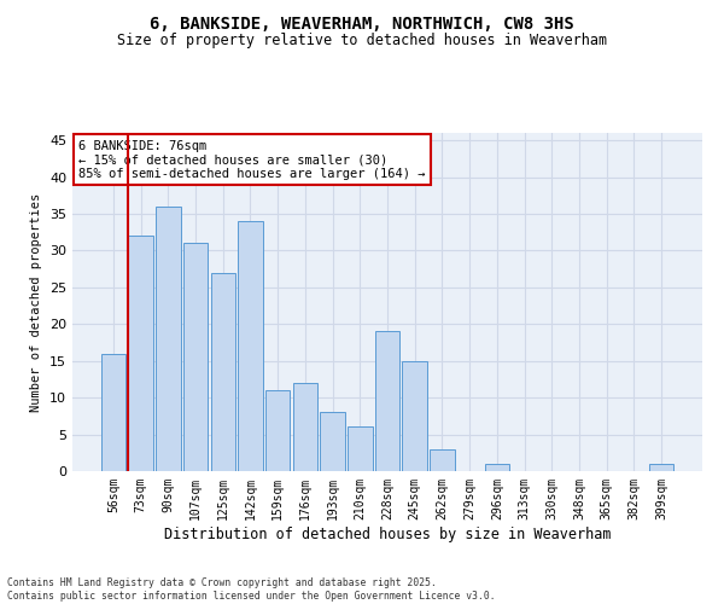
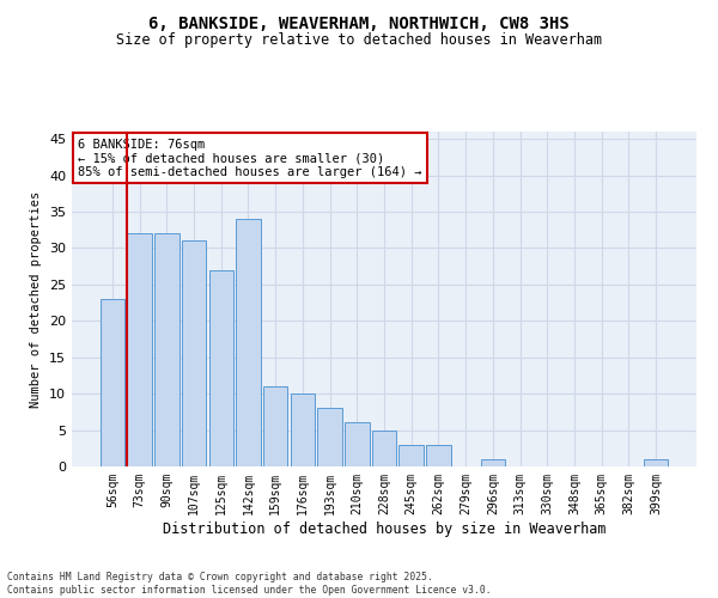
56sqm: 16 -> 23
90sqm: 36 -> 32
176sqm: 12 -> 10
228sqm: 19 -> 5
245sqm: 15 -> 3
